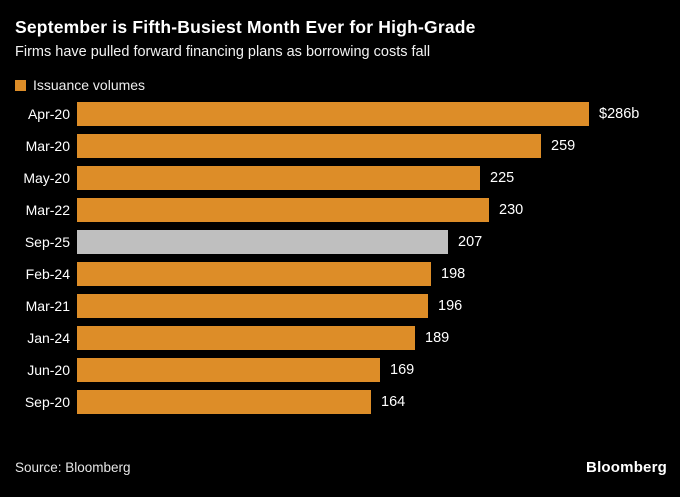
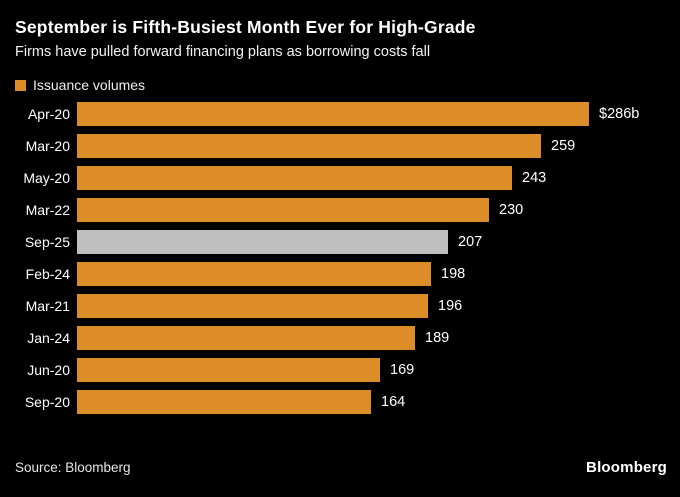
May-20: 225 -> 243
